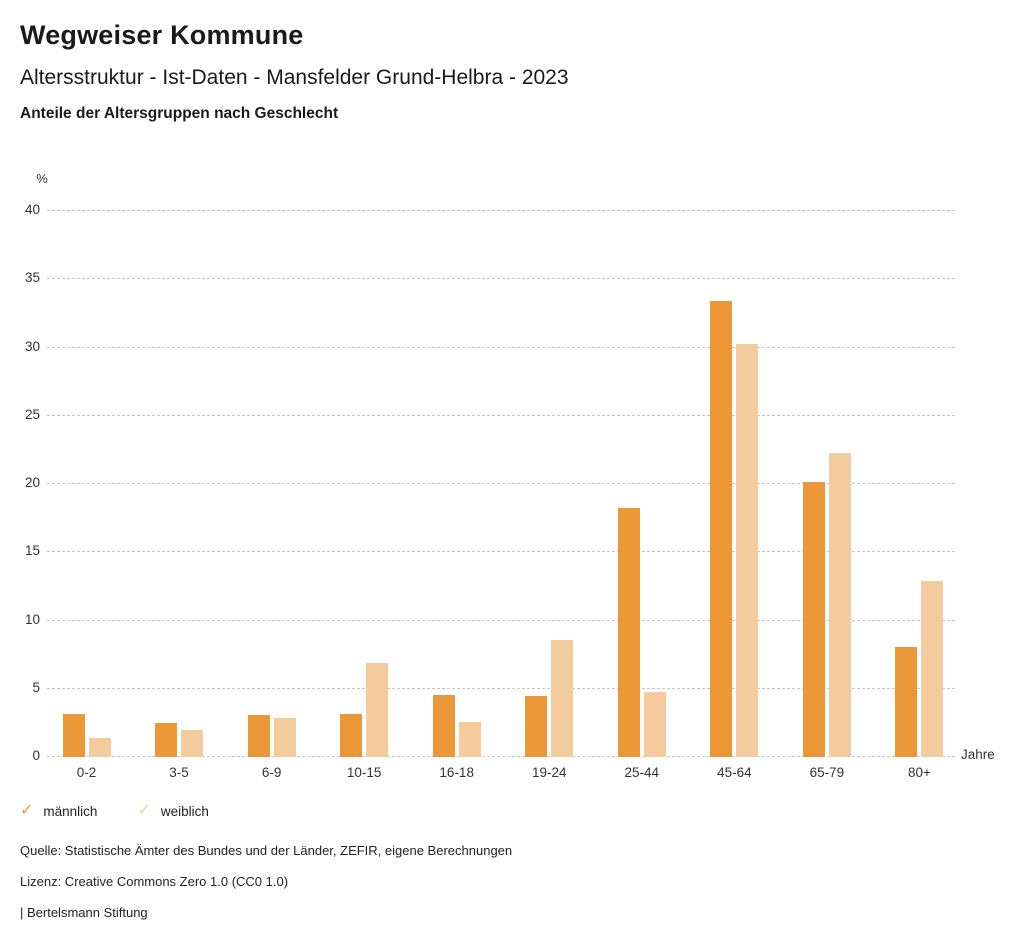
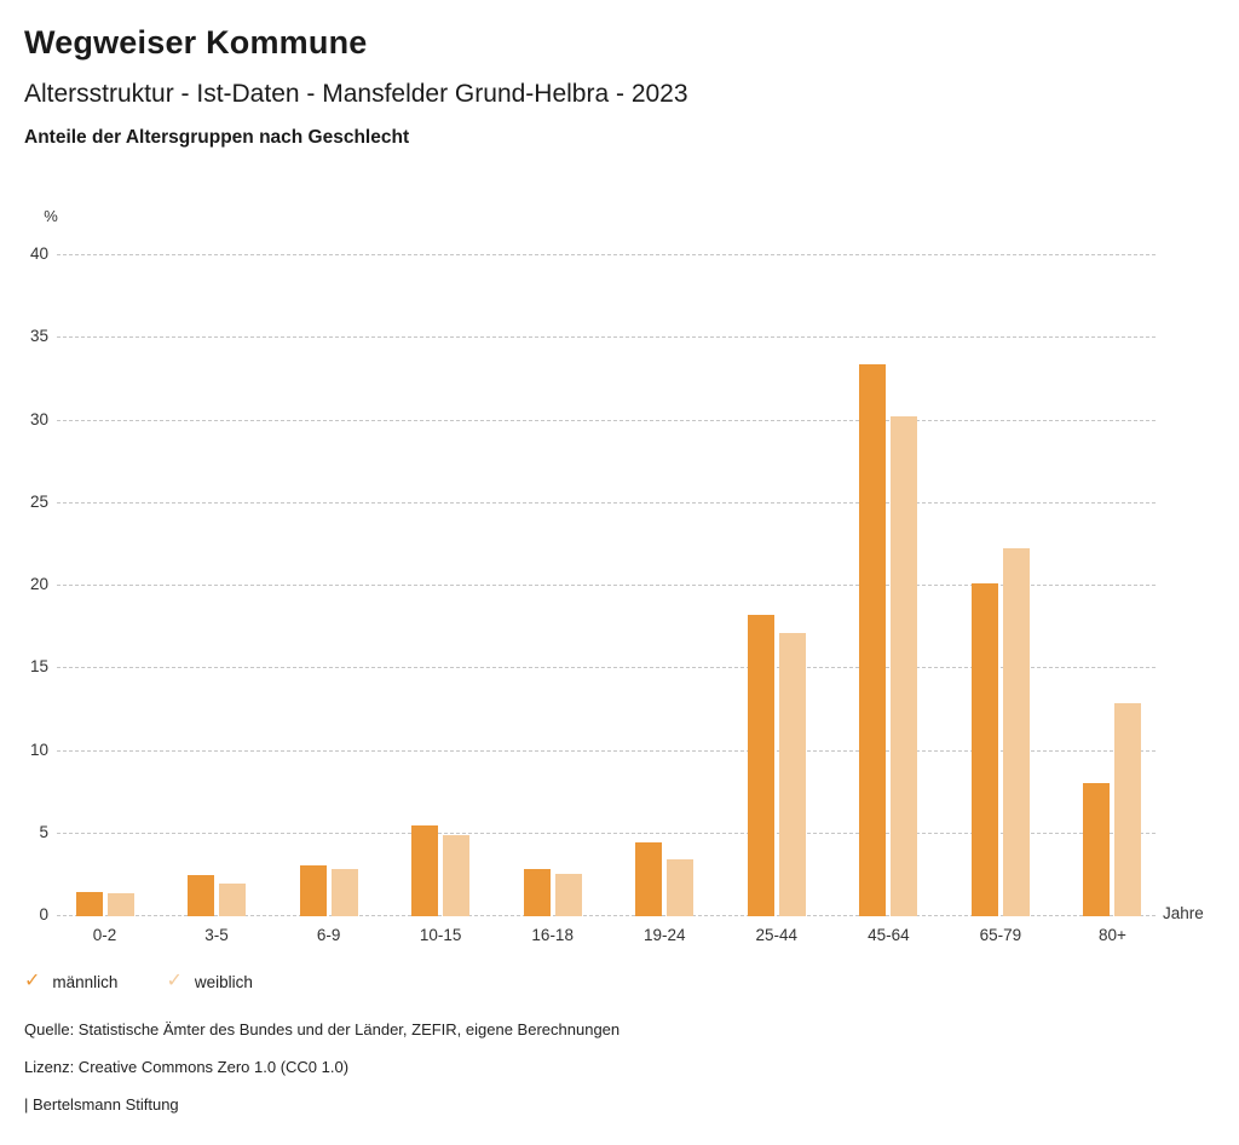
männlich/0-2: 3.1 -> 1.4
männlich/10-15: 3.1 -> 5.4
weiblich/10-15: 6.8 -> 4.8
männlich/16-18: 4.5 -> 2.8
weiblich/19-24: 8.5 -> 3.4
weiblich/25-44: 4.7 -> 17.1
